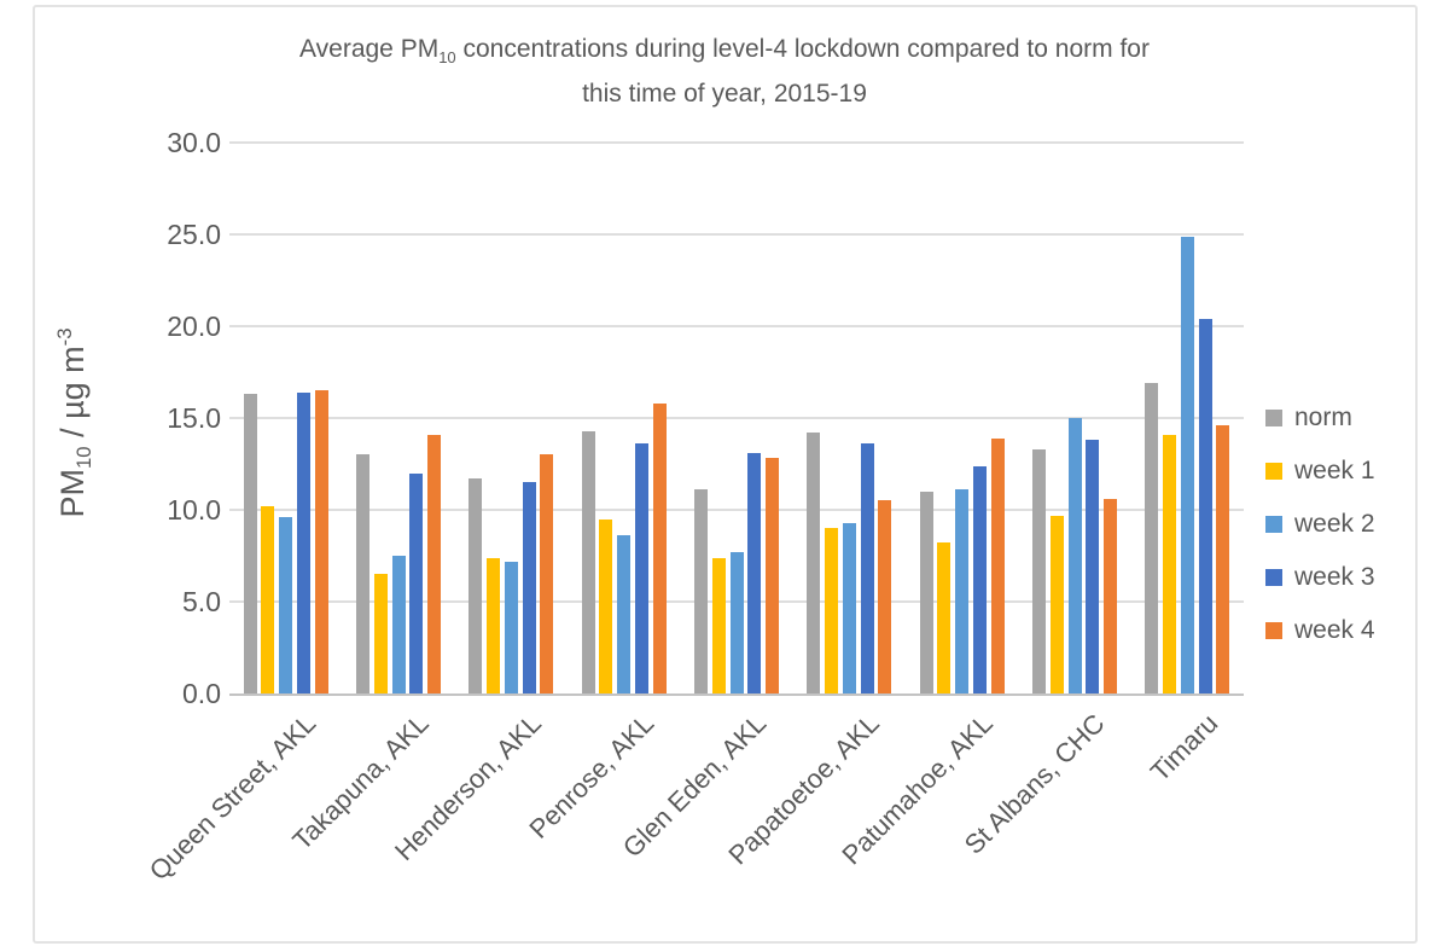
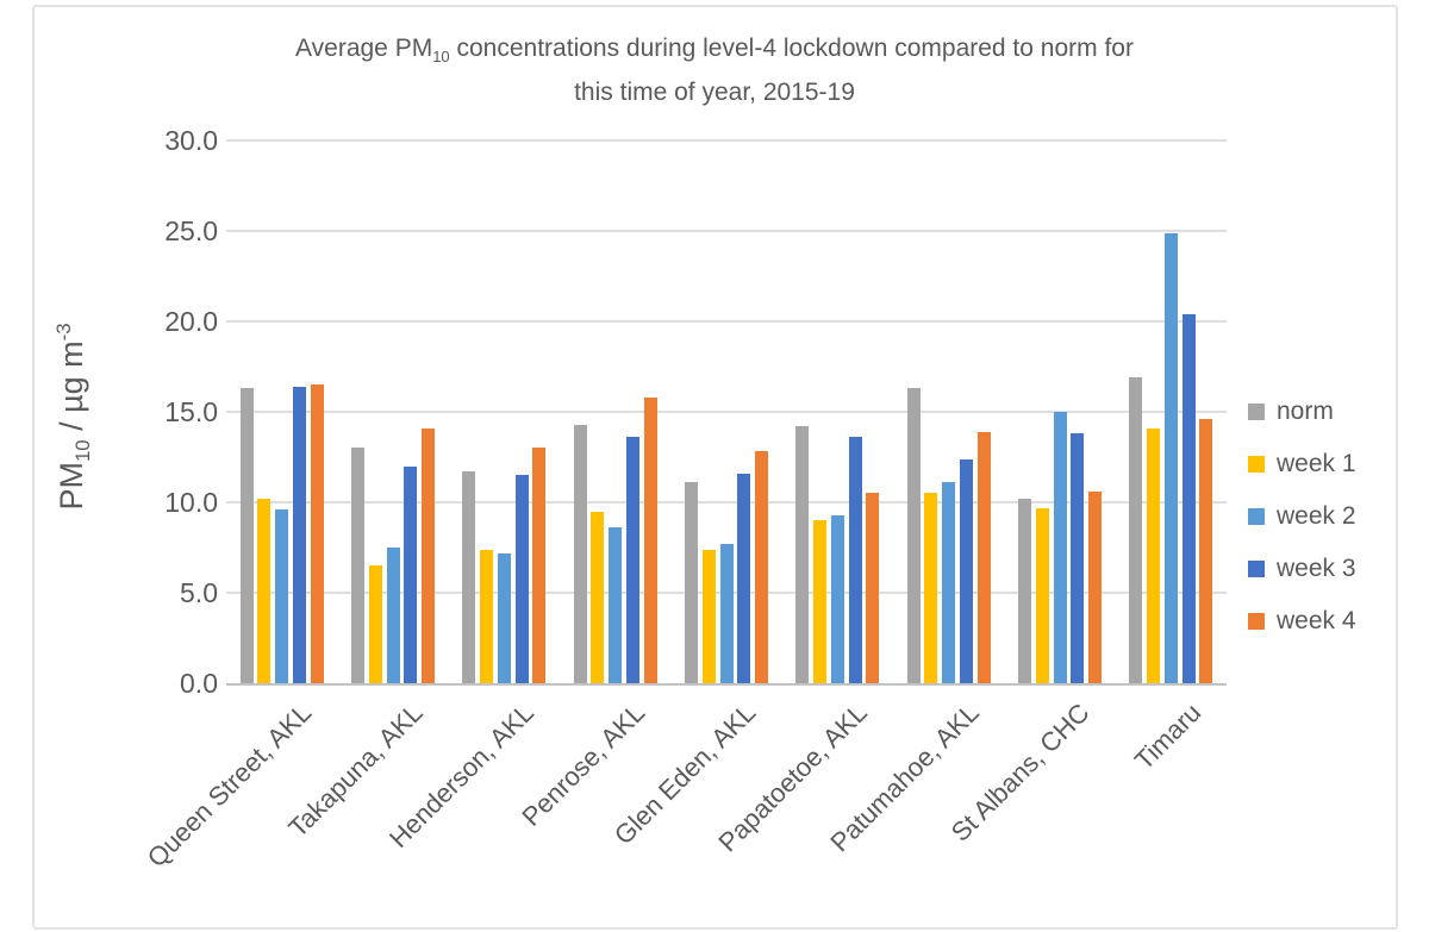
week 3/Glen Eden, AKL: 13.1 -> 11.6
norm/Patumahoe, AKL: 11.0 -> 16.3
week 1/Patumahoe, AKL: 8.2 -> 10.5
norm/St Albans, CHC: 13.3 -> 10.2
